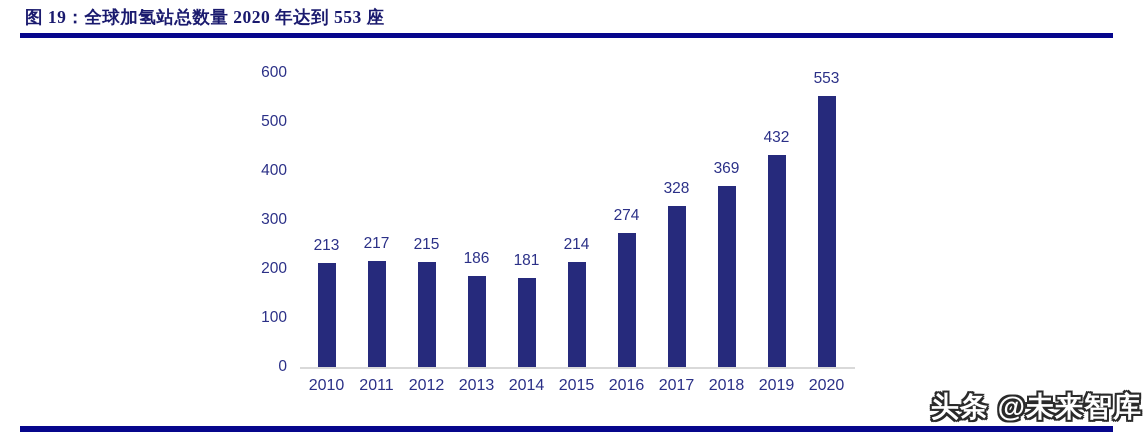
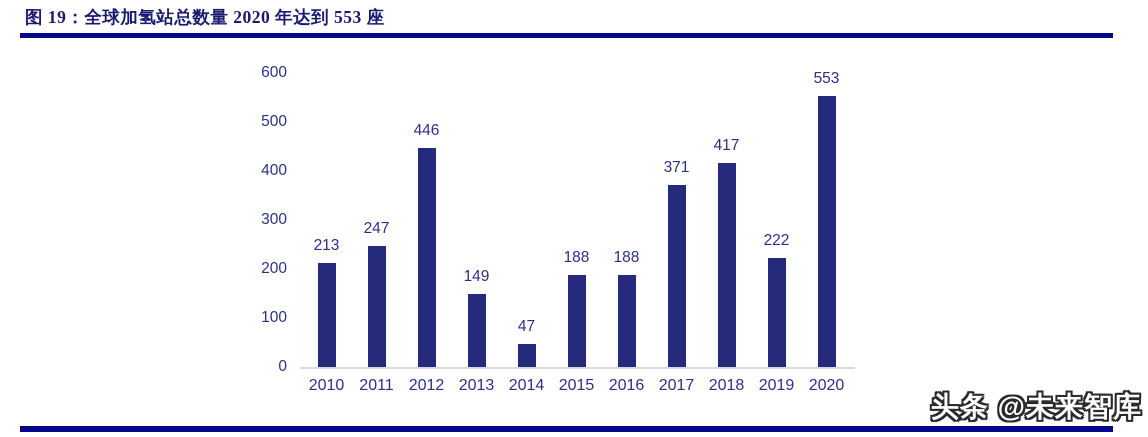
2011: 217 -> 247
2012: 215 -> 446
2013: 186 -> 149
2014: 181 -> 47
2015: 214 -> 188
2016: 274 -> 188
2017: 328 -> 371
2018: 369 -> 417
2019: 432 -> 222
